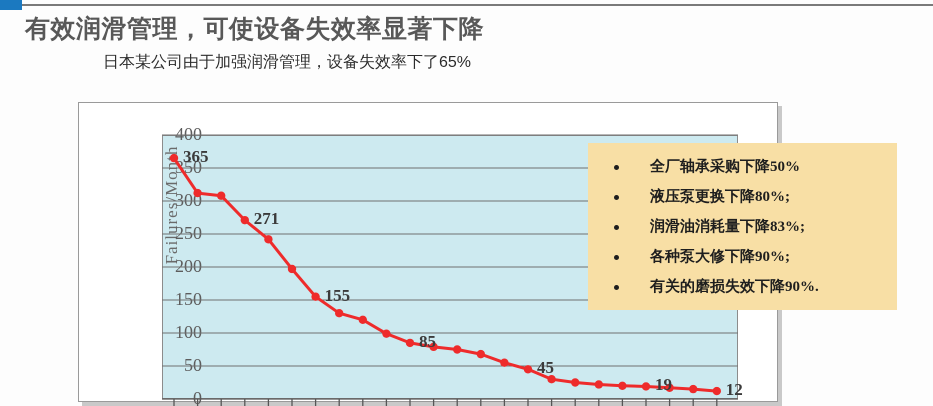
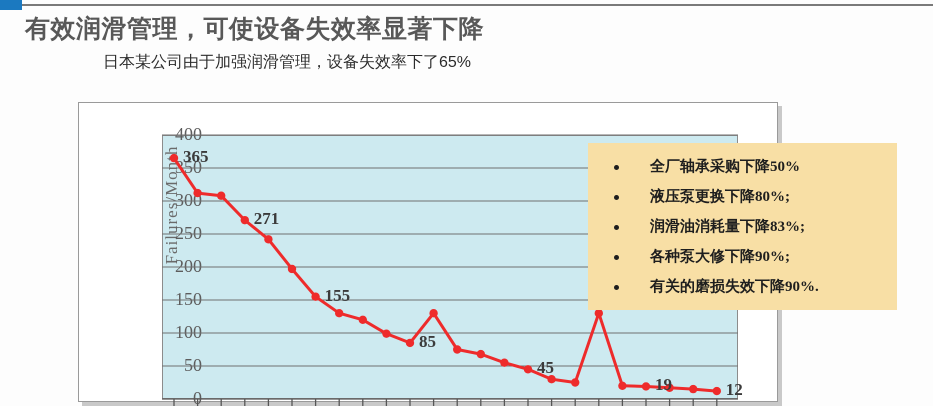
12: 80 -> 130
19: 20 -> 130
